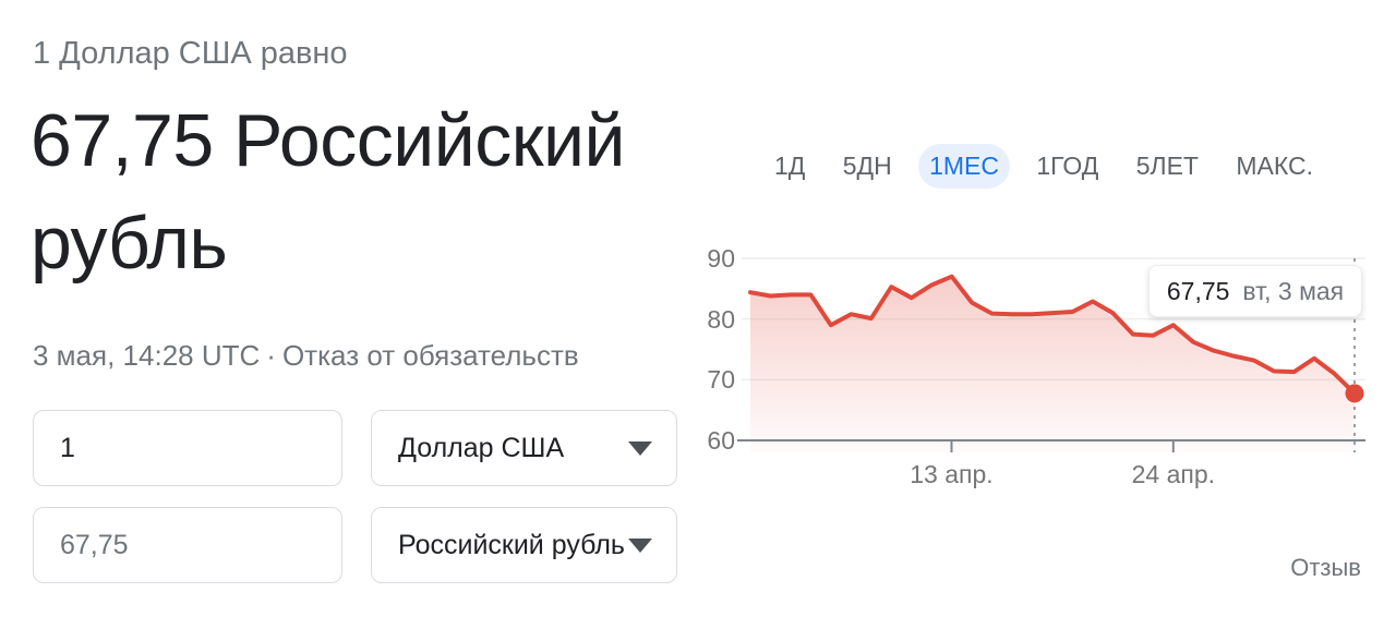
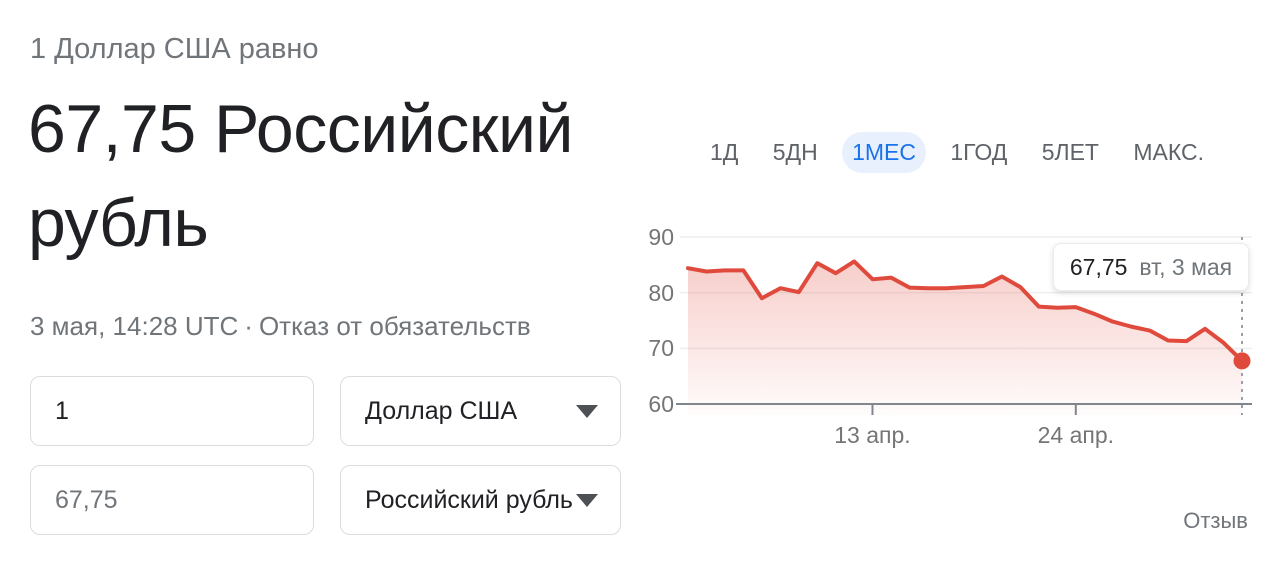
13 апр.: 87 -> 82
24 апр.: 79 -> 77
